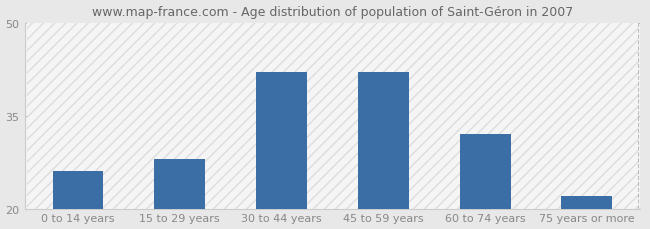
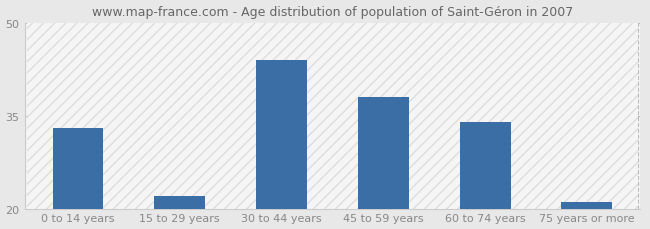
0 to 14 years: 26 -> 33
15 to 29 years: 28 -> 22
30 to 44 years: 42 -> 44
45 to 59 years: 42 -> 38
60 to 74 years: 32 -> 34
75 years or more: 22 -> 21
